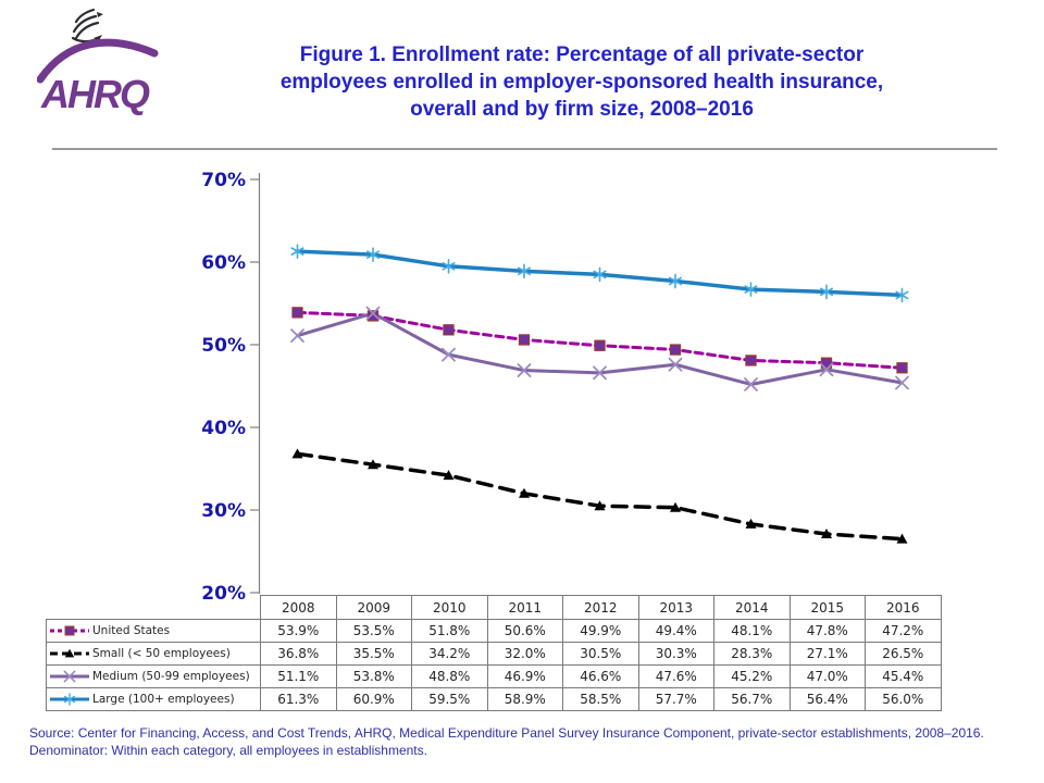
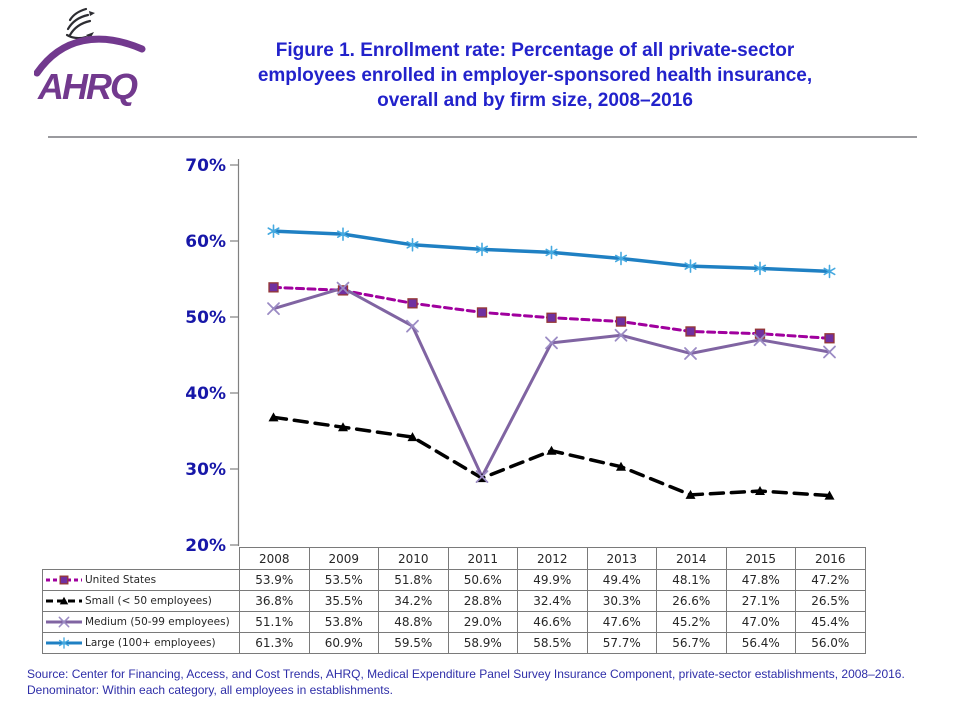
Small (< 50 employees)/2011: 32.0% -> 28.8%
Medium (50-99 employees)/2011: 46.9% -> 29.0%
Small (< 50 employees)/2012: 30.5% -> 32.4%
Small (< 50 employees)/2014: 28.3% -> 26.6%
